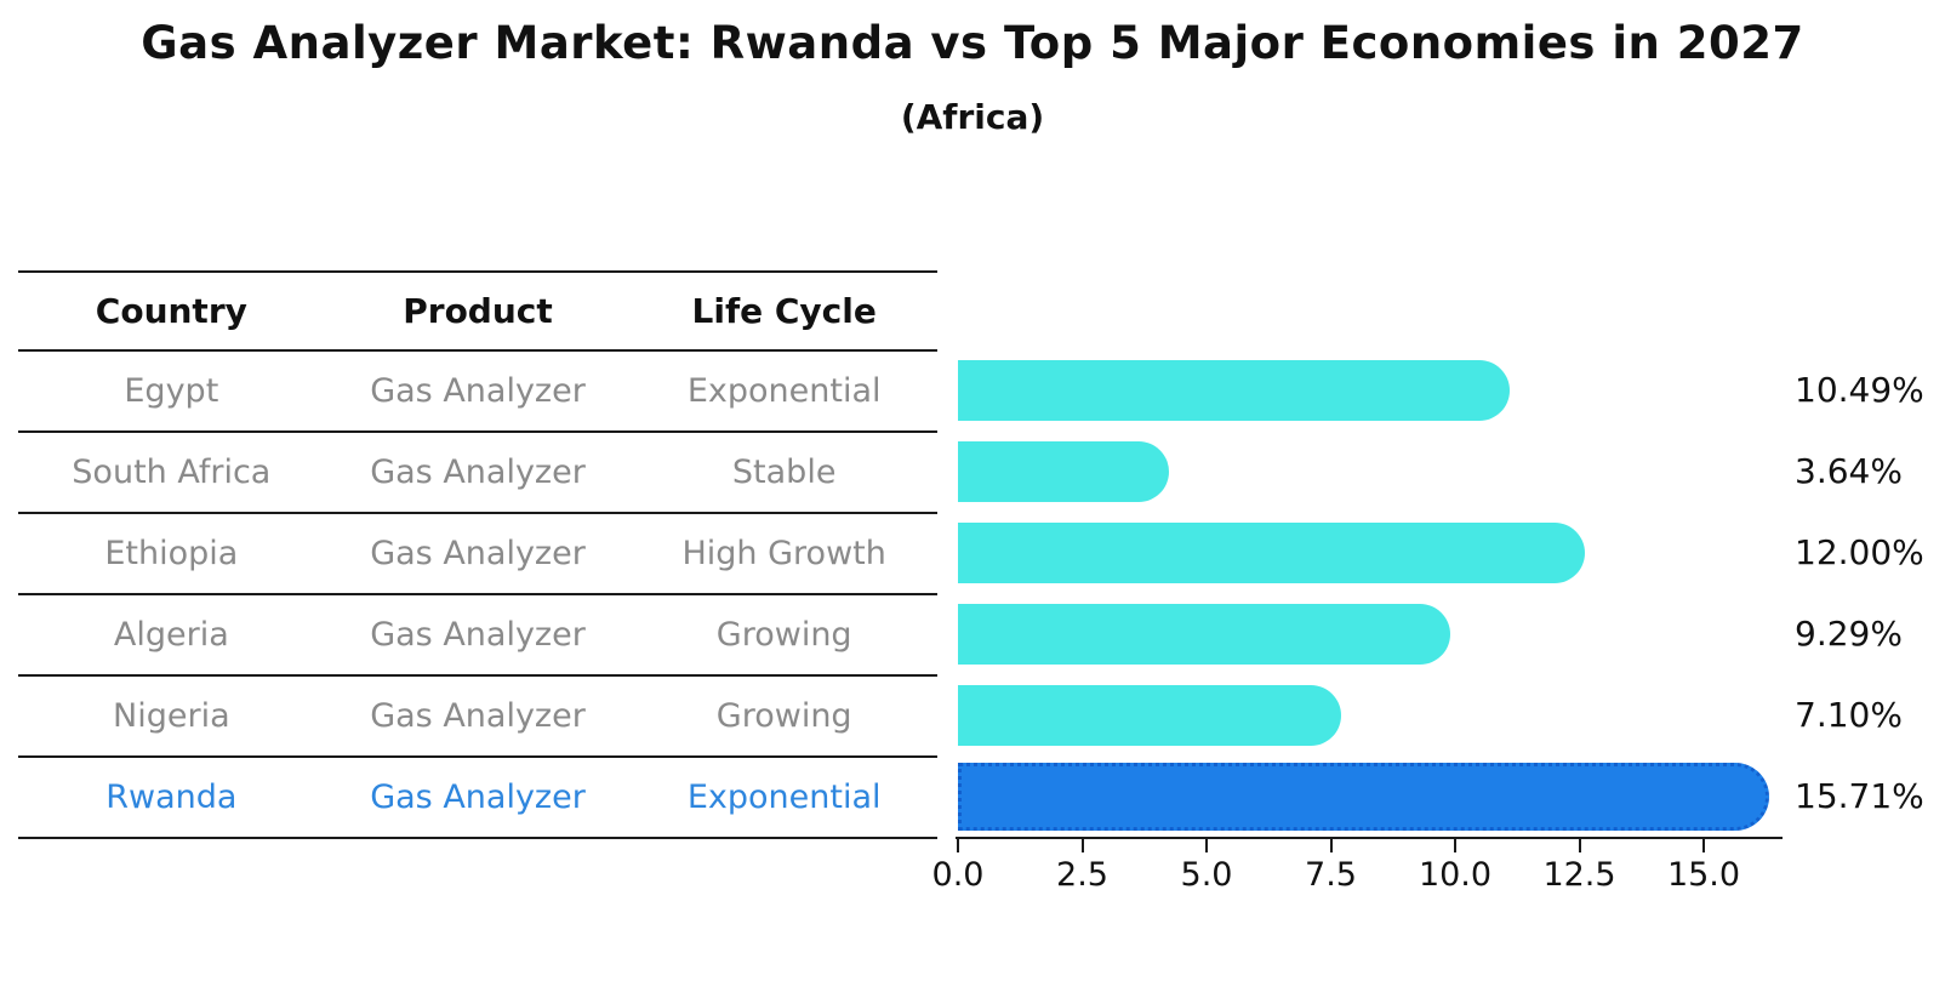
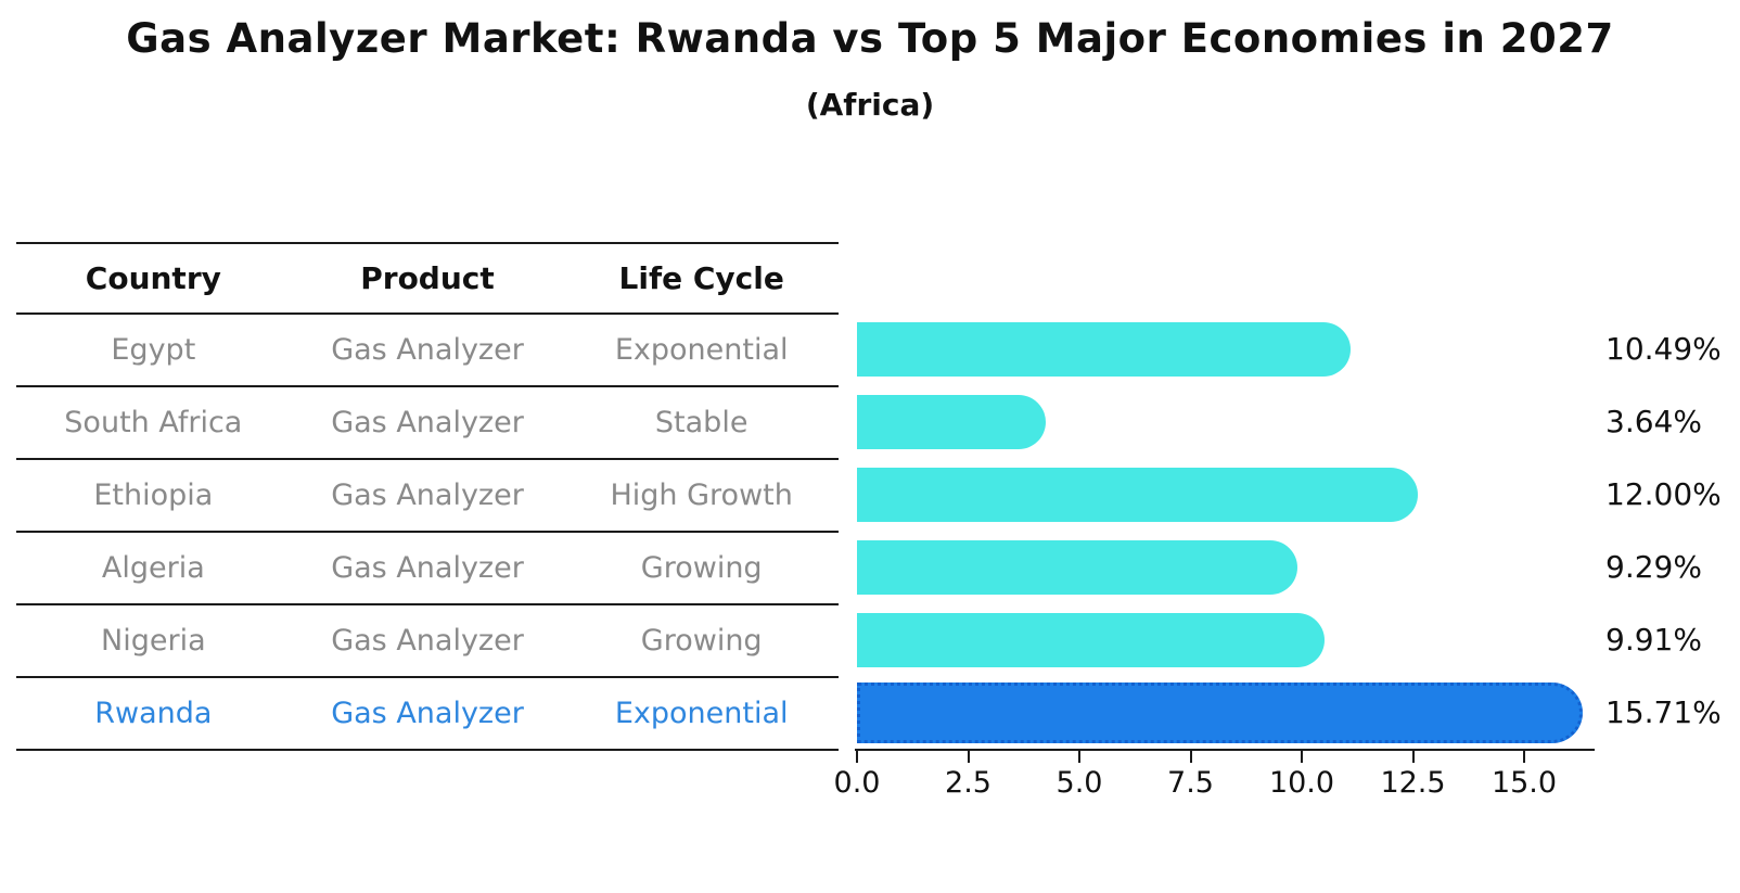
Nigeria: 7.10% -> 9.91%
